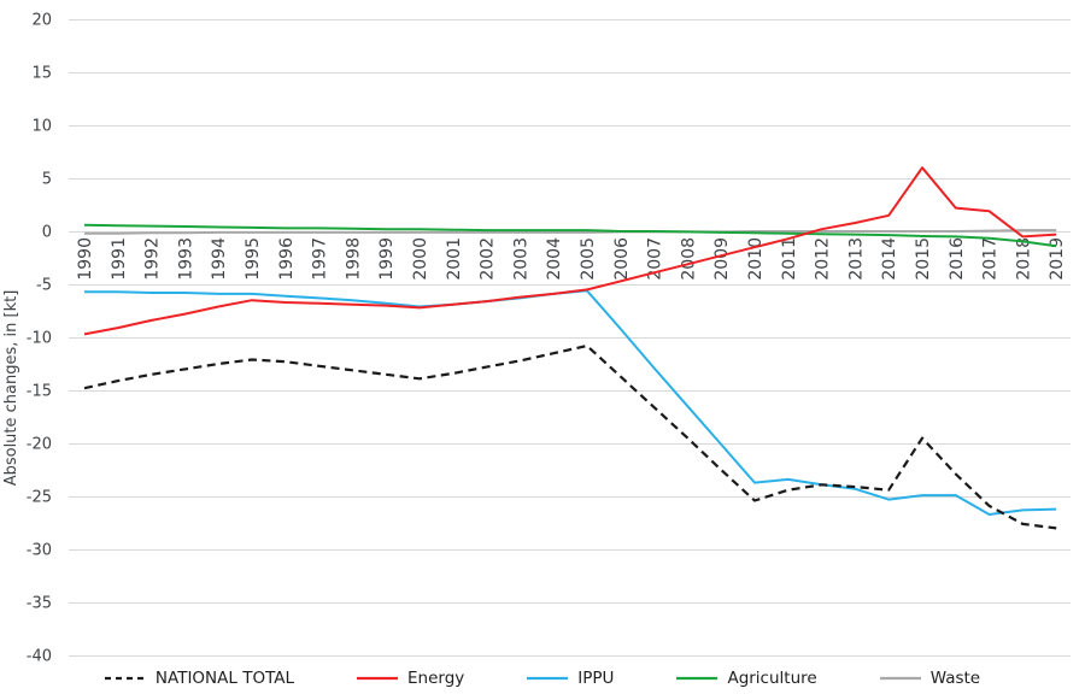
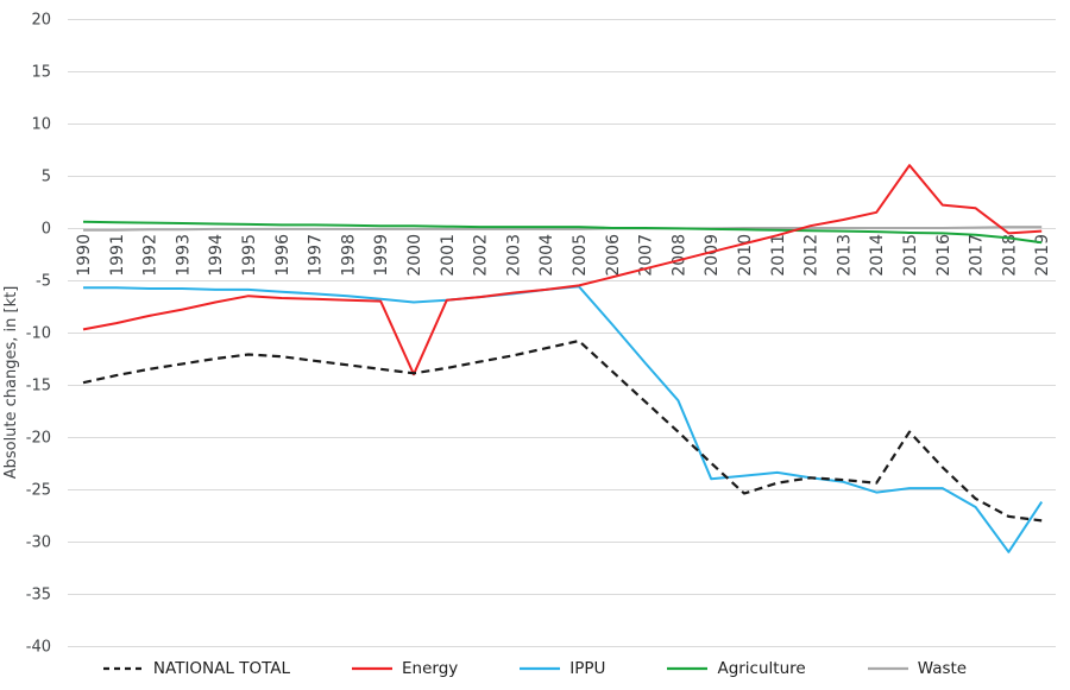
Energy/2000: -7 -> -14
IPPU/2009: -20 -> -24
IPPU/2018: -26 -> -31
